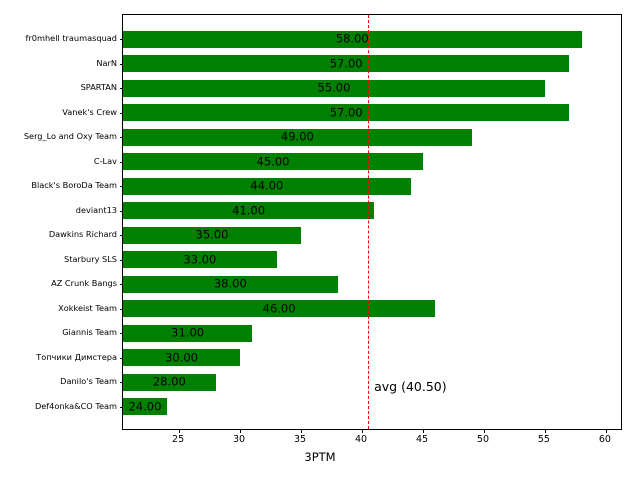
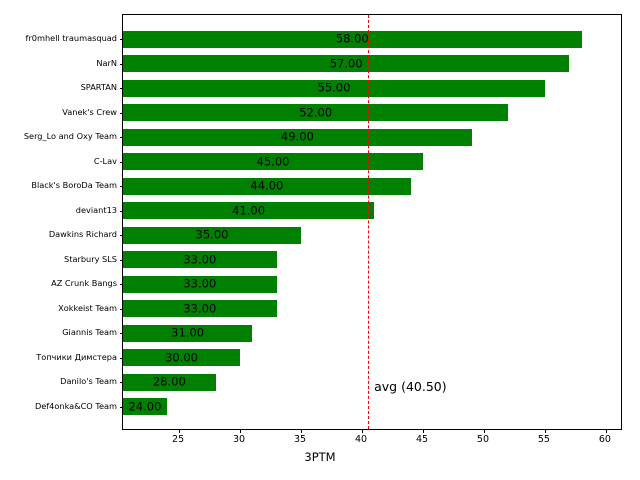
Vanek's Crew: 57.00 -> 52.00
AZ Crunk Bangs: 38.00 -> 33.00
Xokkeist Team: 46.00 -> 33.00
